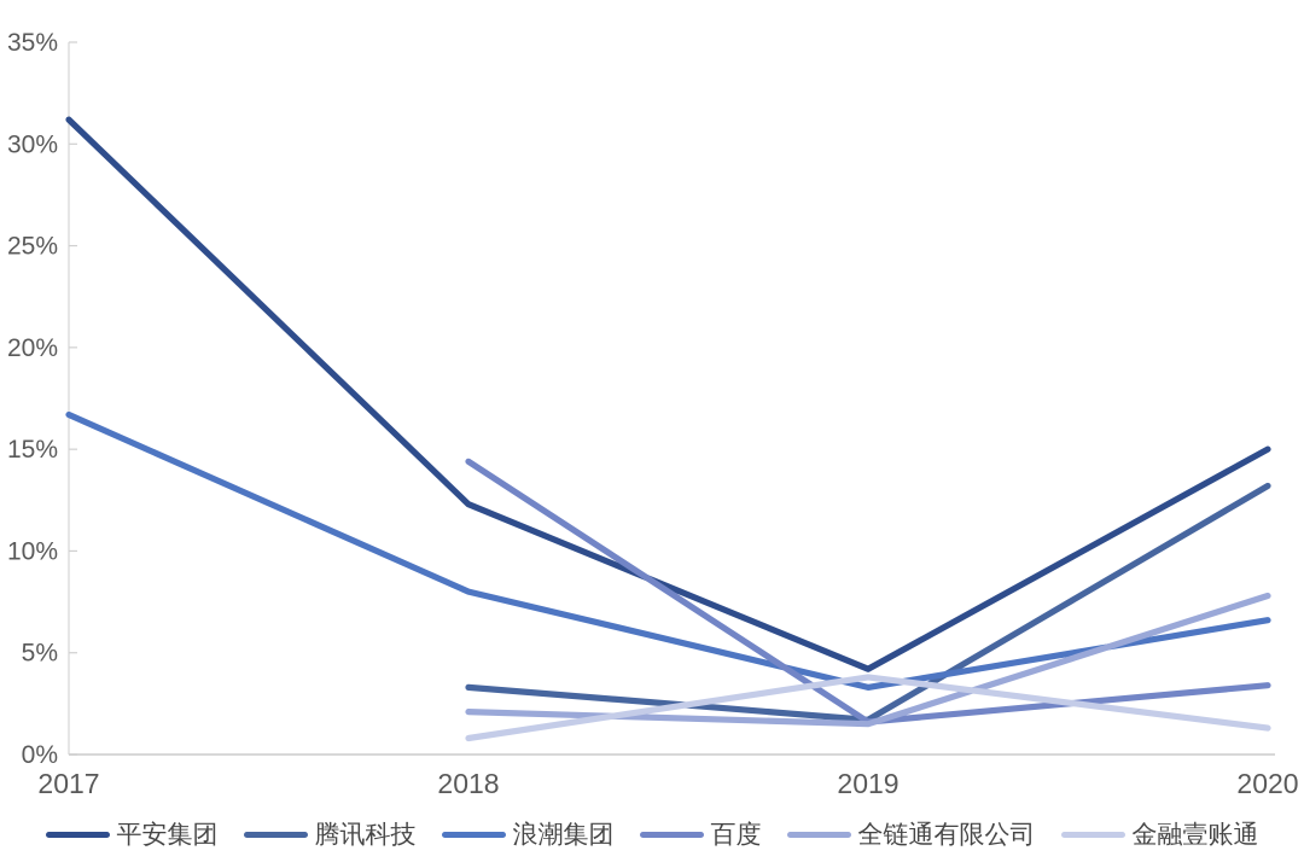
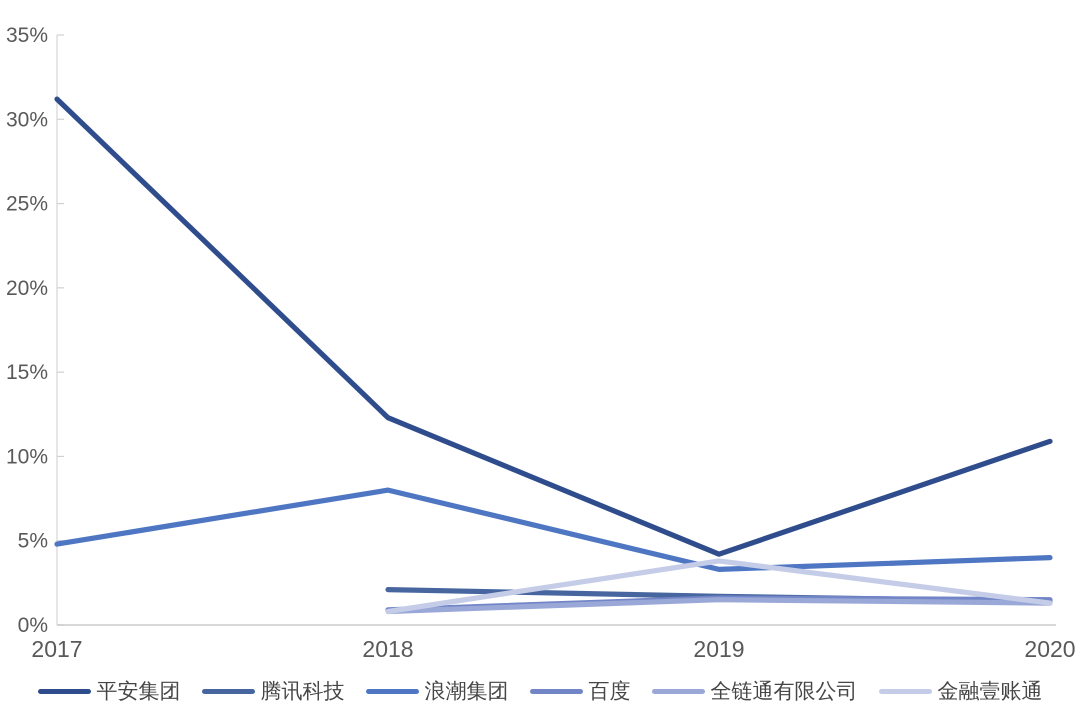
浪潮集团/2017: 16.7% -> 4.8%
腾讯科技/2018: 3.3% -> 2.1%
百度/2018: 14.4% -> 0.9%
全链通有限公司/2018: 2.1% -> 0.8%
平安集团/2020: 15.0% -> 10.9%
腾讯科技/2020: 13.2% -> 1.4%
浪潮集团/2020: 6.6% -> 4.0%
百度/2020: 3.4% -> 1.5%
全链通有限公司/2020: 7.8% -> 1.3%
